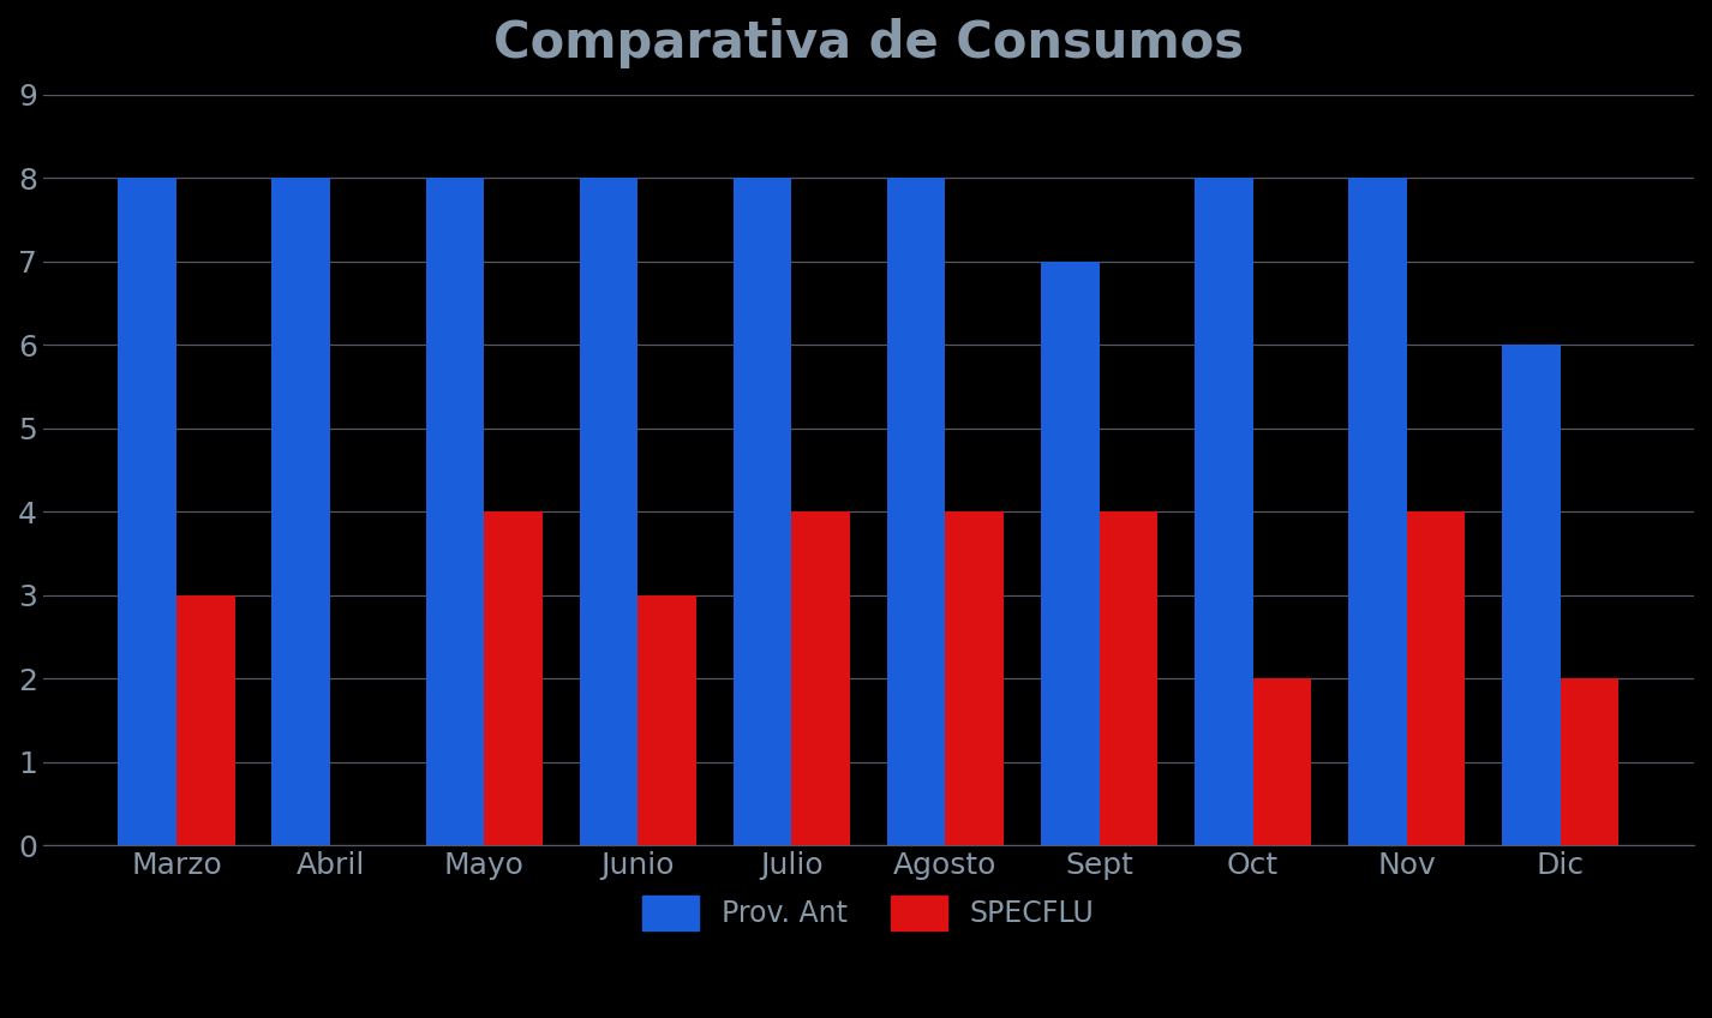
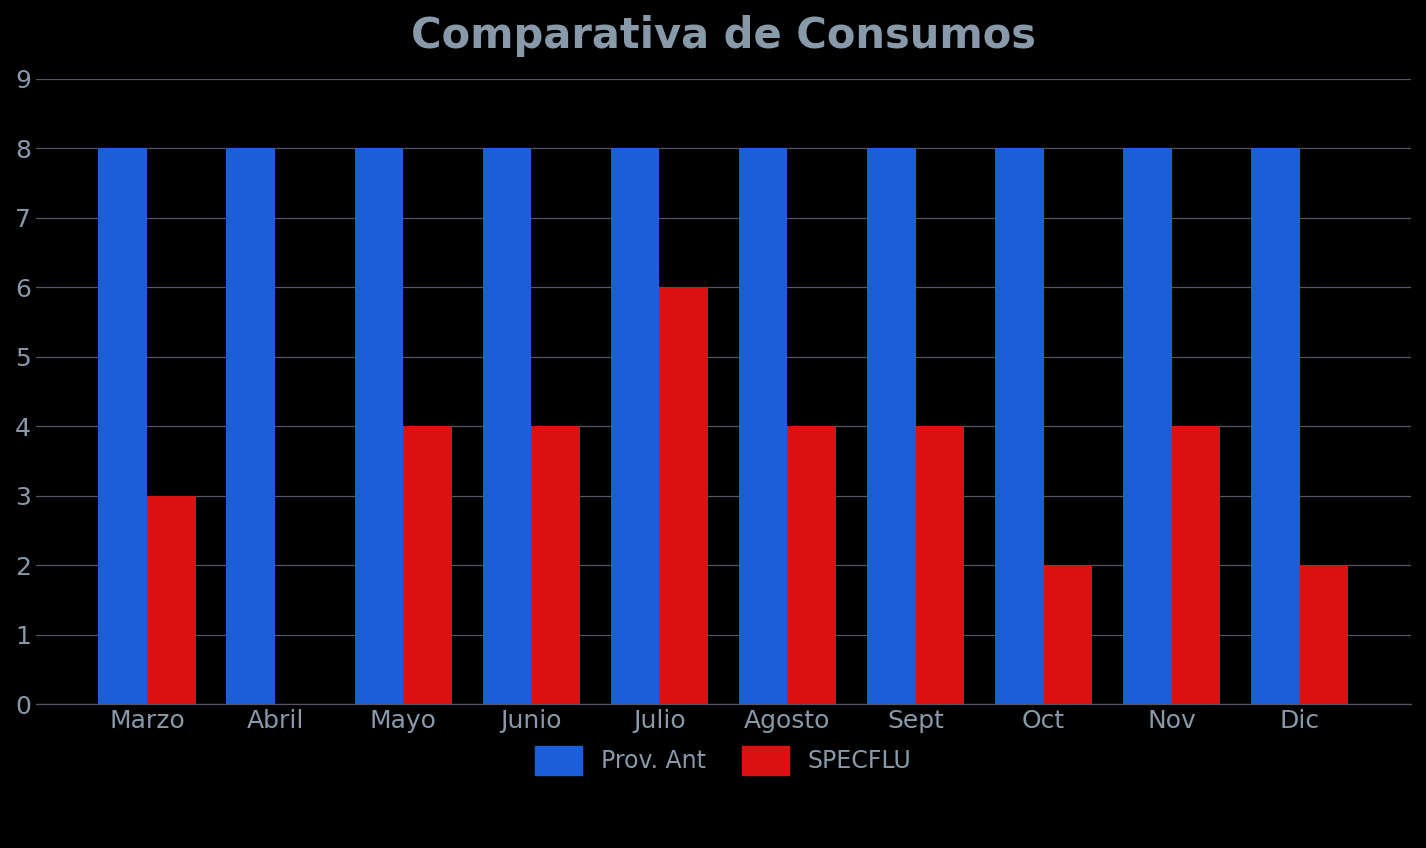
SPECFLU/Junio: 3 -> 4
SPECFLU/Julio: 4 -> 6
Prov. Ant/Sept: 7 -> 8
Prov. Ant/Dic: 6 -> 8
